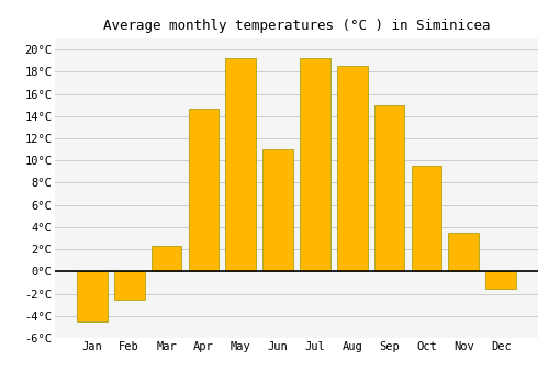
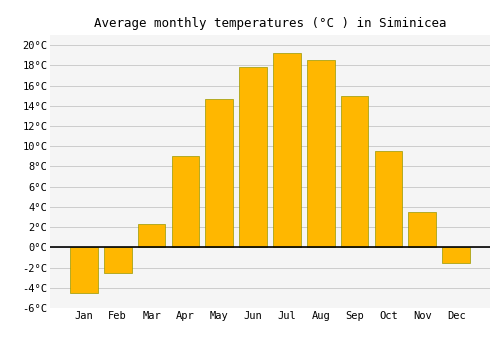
Apr: 14.7°C -> 9.0°C
May: 19.2°C -> 14.7°C
Jun: 11.0°C -> 17.8°C
